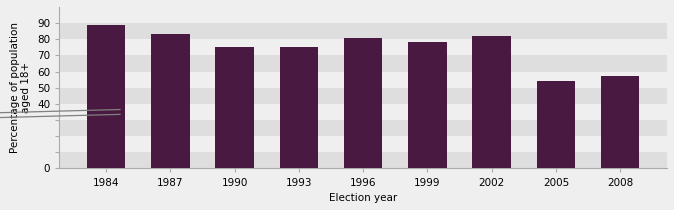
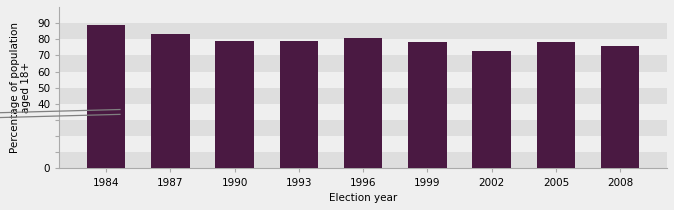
1990: 75 -> 79
1993: 75 -> 79
2002: 82 -> 73
2005: 54 -> 78
2008: 57 -> 76
